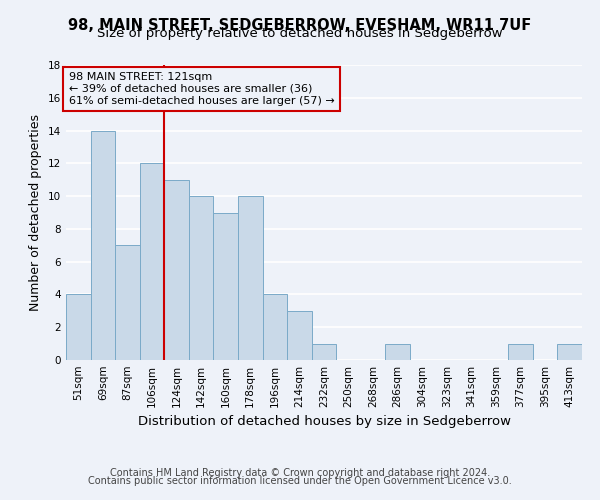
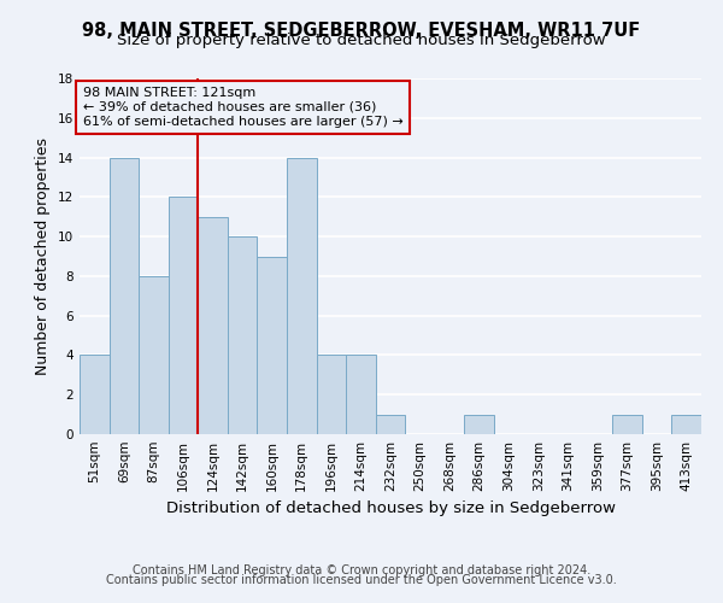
87sqm: 7 -> 8
178sqm: 10 -> 14
214sqm: 3 -> 4
